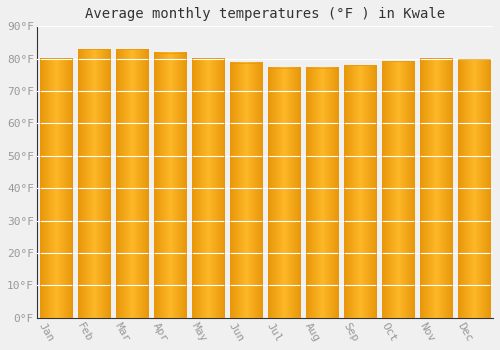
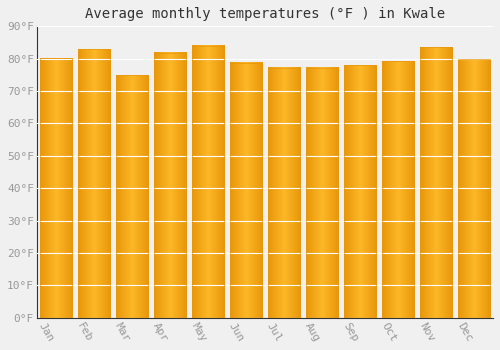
Mar: 83.0°F -> 75.0°F
May: 80.1°F -> 84.0°F
Nov: 80.1°F -> 83.5°F
